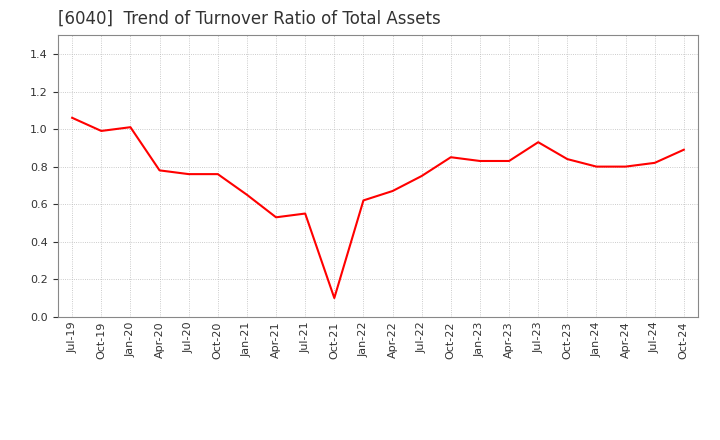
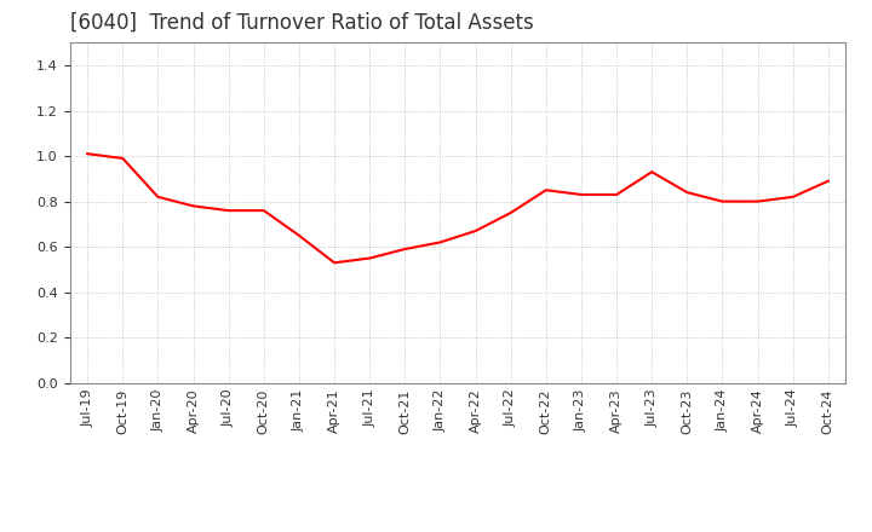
Jul-19: 1.06 -> 1.01
Jan-20: 1.01 -> 0.82
Oct-21: 0.10 -> 0.59
